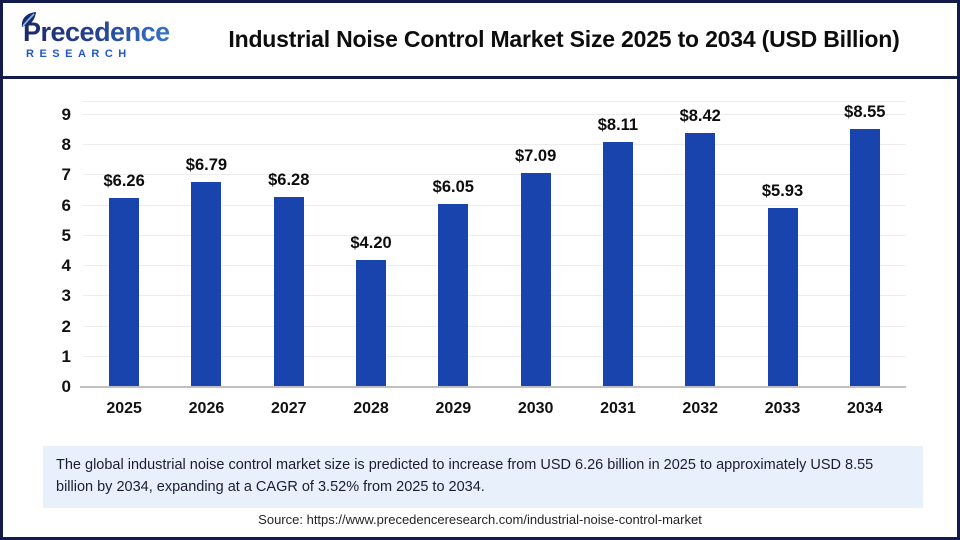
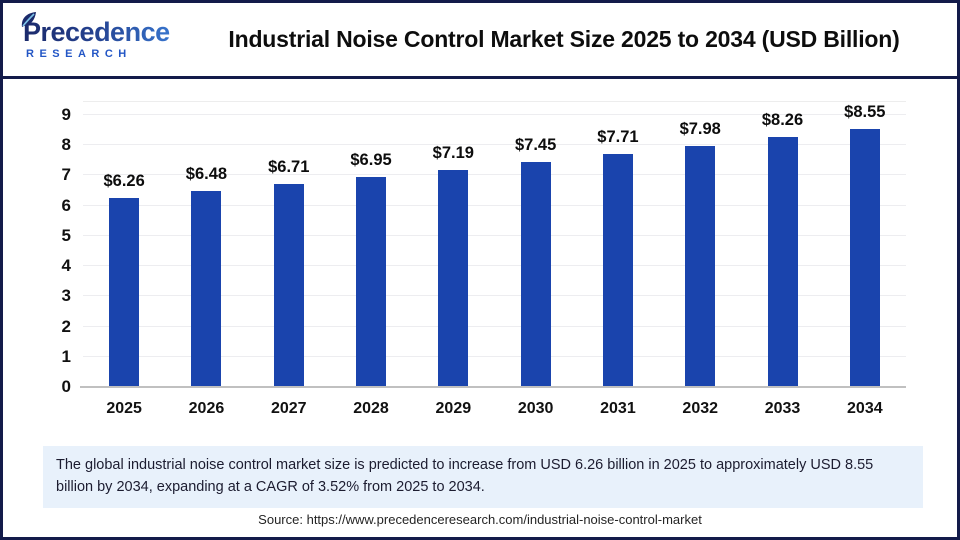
2026: $6.79 -> $6.48
2027: $6.28 -> $6.71
2028: $4.20 -> $6.95
2029: $6.05 -> $7.19
2030: $7.09 -> $7.45
2031: $8.11 -> $7.71
2032: $8.42 -> $7.98
2033: $5.93 -> $8.26
